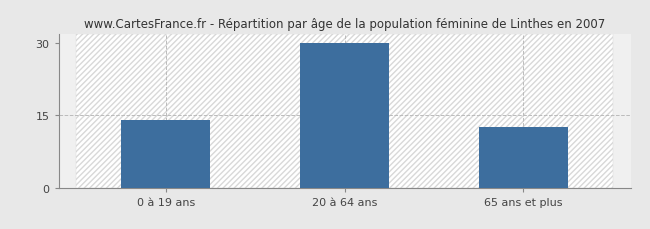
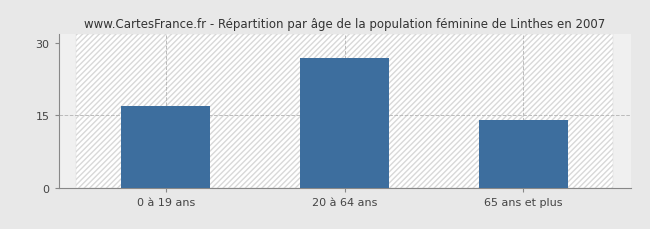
0 à 19 ans: 14.0 -> 17.0
20 à 64 ans: 30.0 -> 27.0
65 ans et plus: 12.5 -> 14.0
